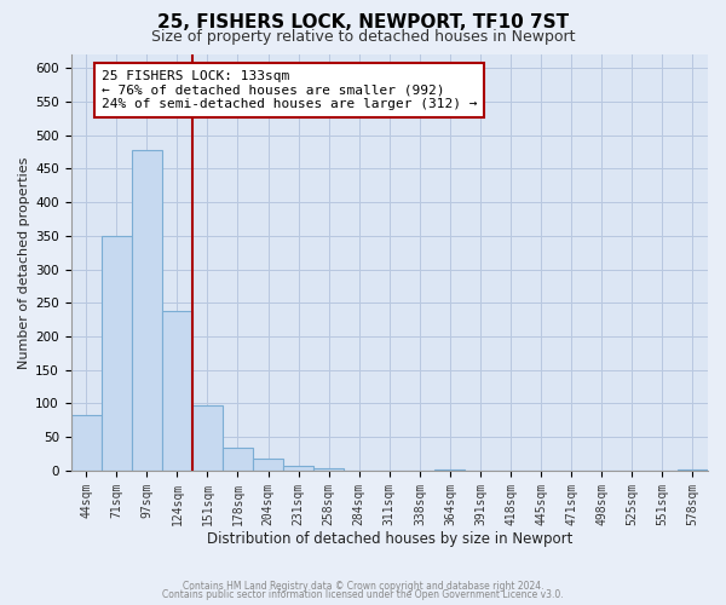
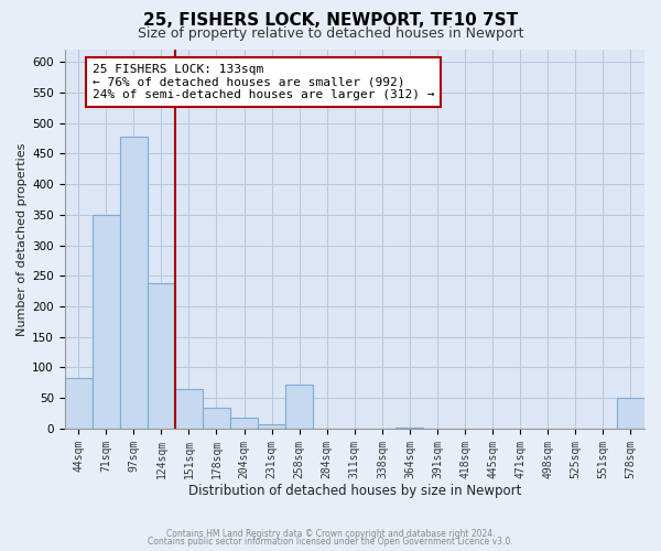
151sqm: 97 -> 64
258sqm: 3 -> 72
578sqm: 2 -> 50
